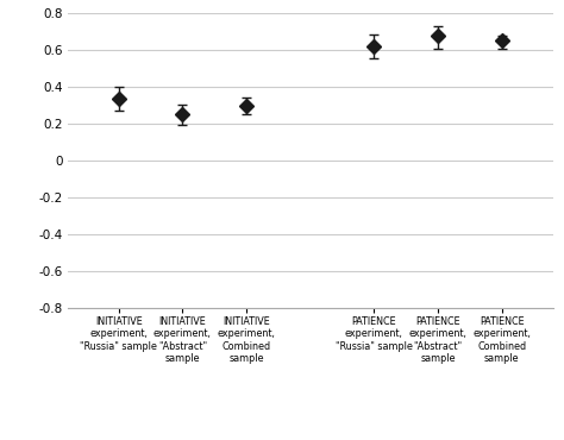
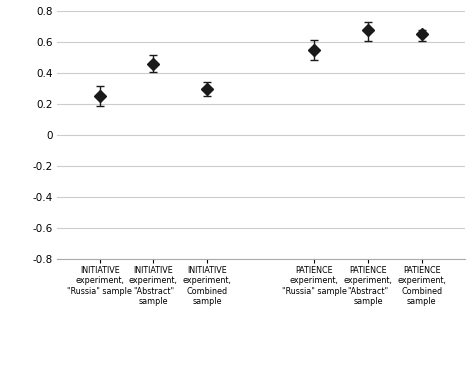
INITIATIVE experiment, "Russia" sample: 0.34 -> 0.25
INITIATIVE experiment, "Abstract" sample: 0.25 -> 0.46
PATIENCE experiment, "Russia" sample: 0.62 -> 0.55
